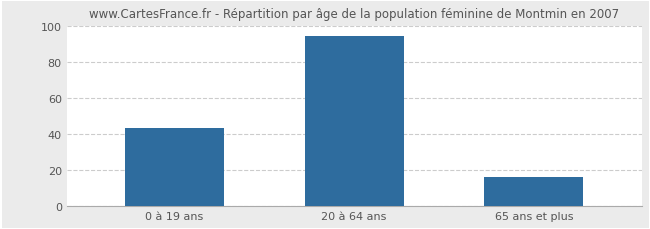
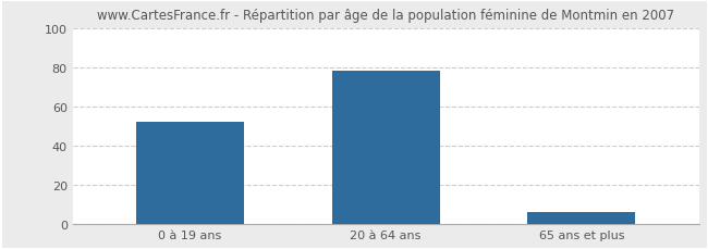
0 à 19 ans: 43 -> 52
20 à 64 ans: 94 -> 78
65 ans et plus: 16 -> 6
